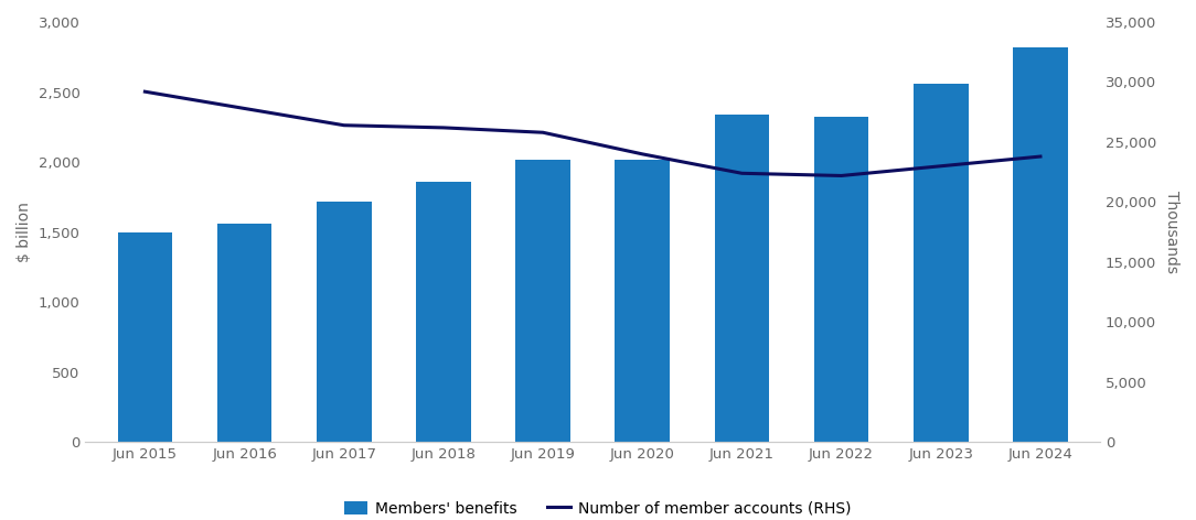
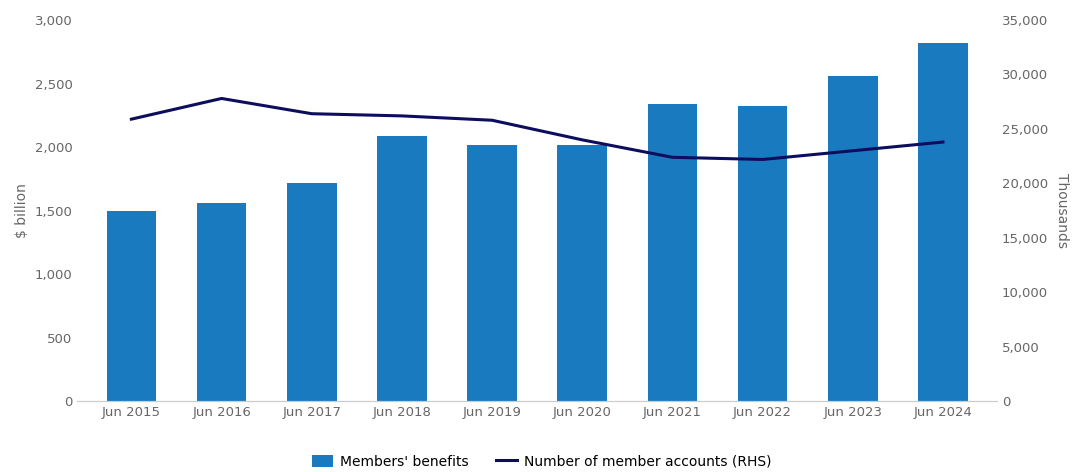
Number of member accounts (RHS)/Jun 2015: 29,200 -> 25,900
Members' benefits/Jun 2018: 1,860 -> 2,090
